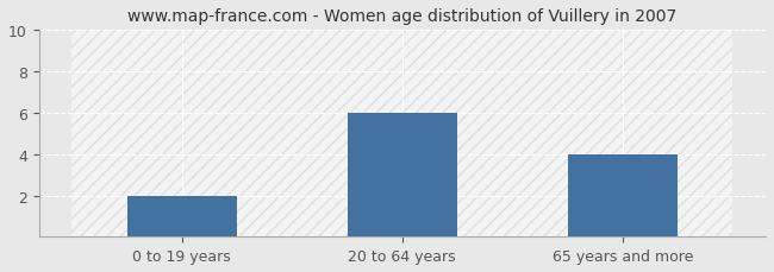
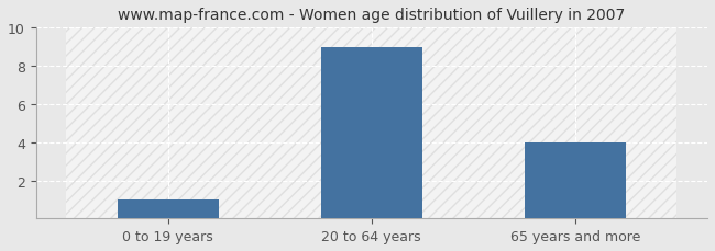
0 to 19 years: 2 -> 1
20 to 64 years: 6 -> 9
